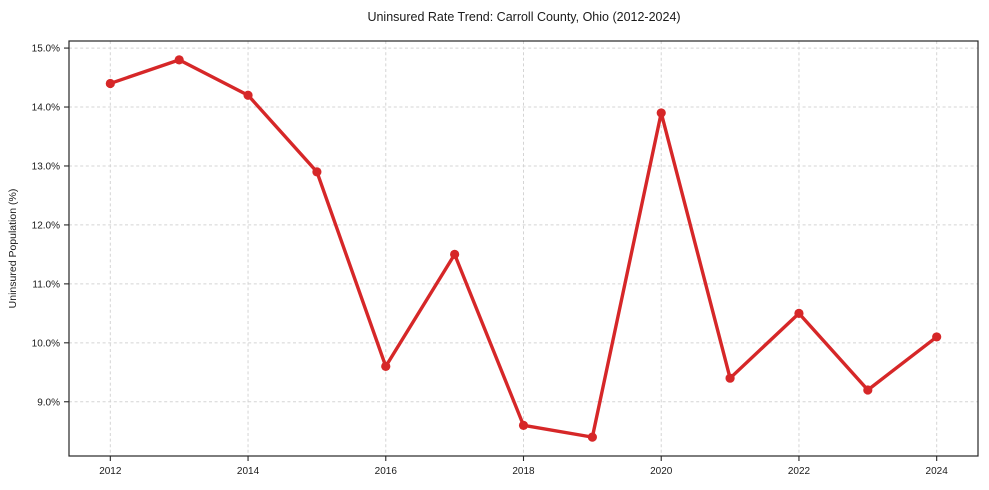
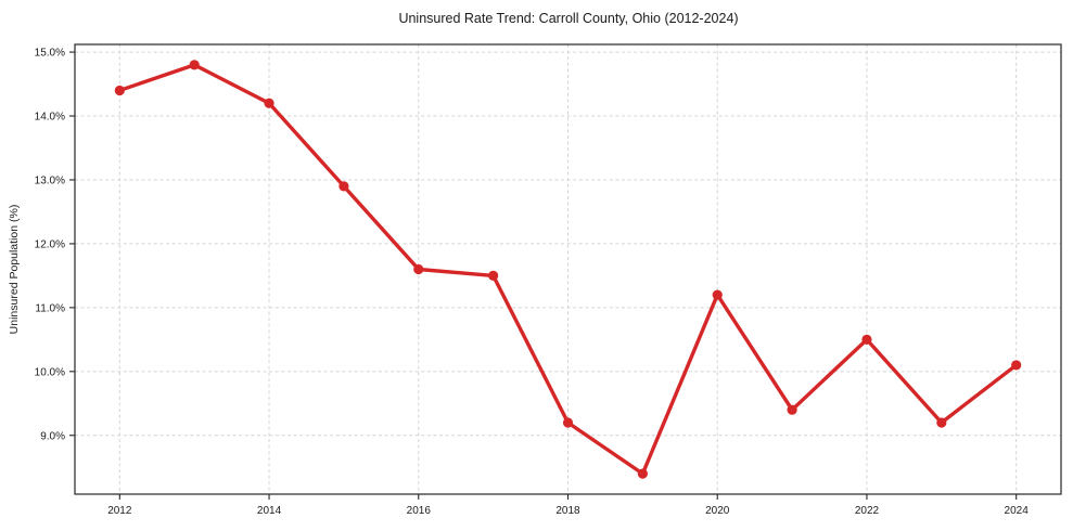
2016: 9.6% -> 11.6%
2018: 8.6% -> 9.2%
2020: 13.9% -> 11.2%
